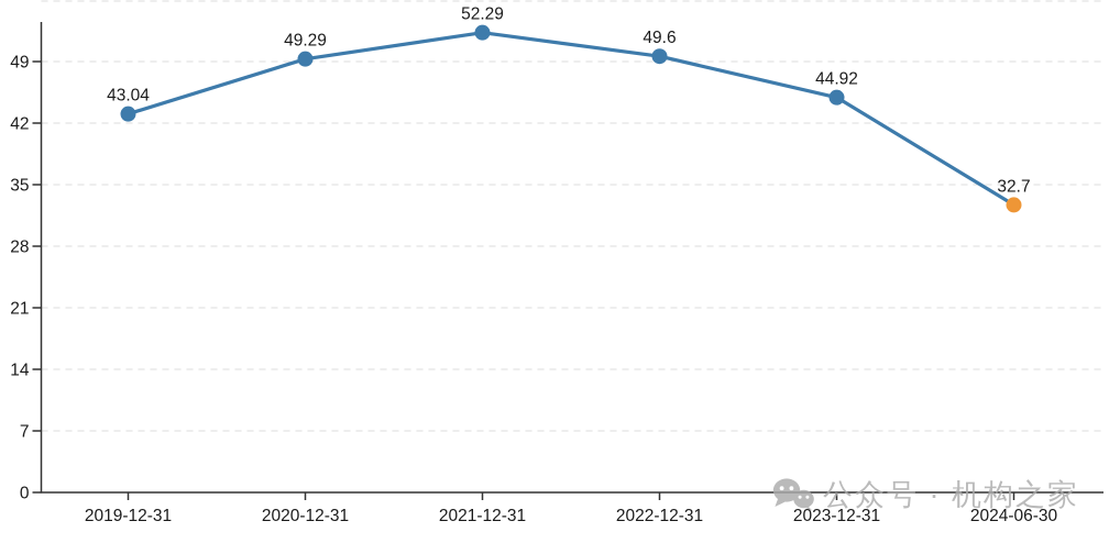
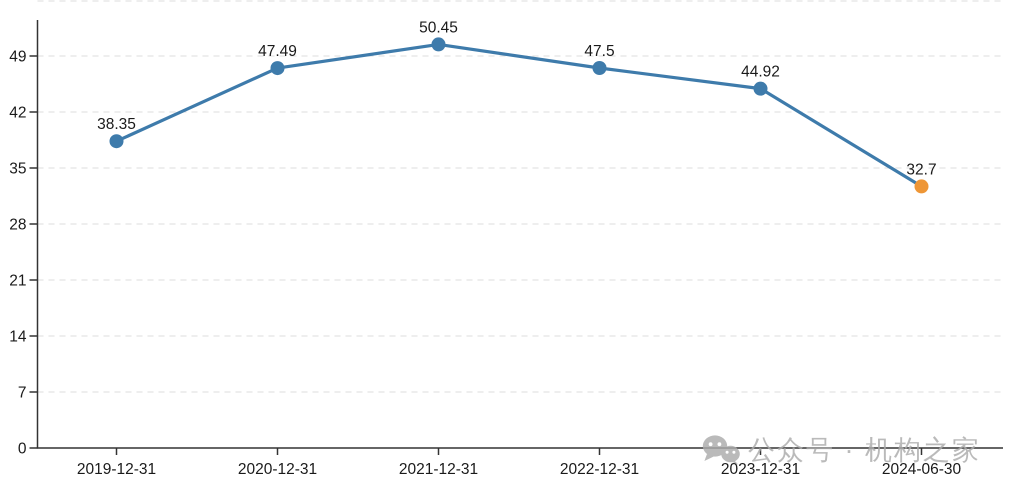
2019-12-31: 43.04 -> 38.35
2020-12-31: 49.29 -> 47.49
2021-12-31: 52.29 -> 50.45
2022-12-31: 49.6 -> 47.5
